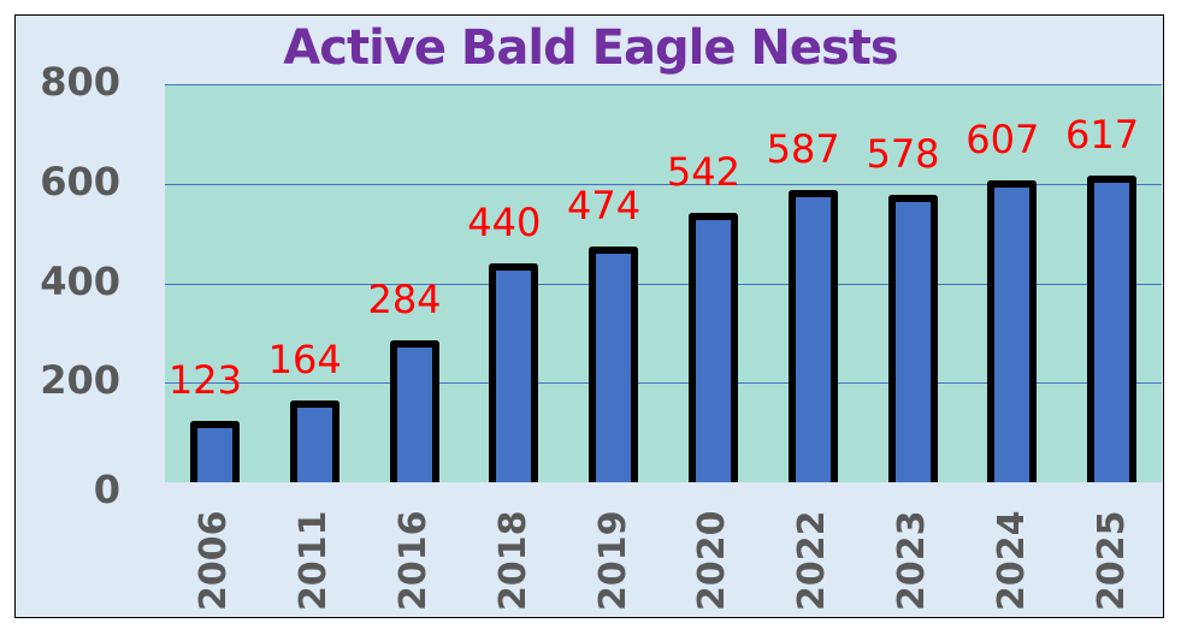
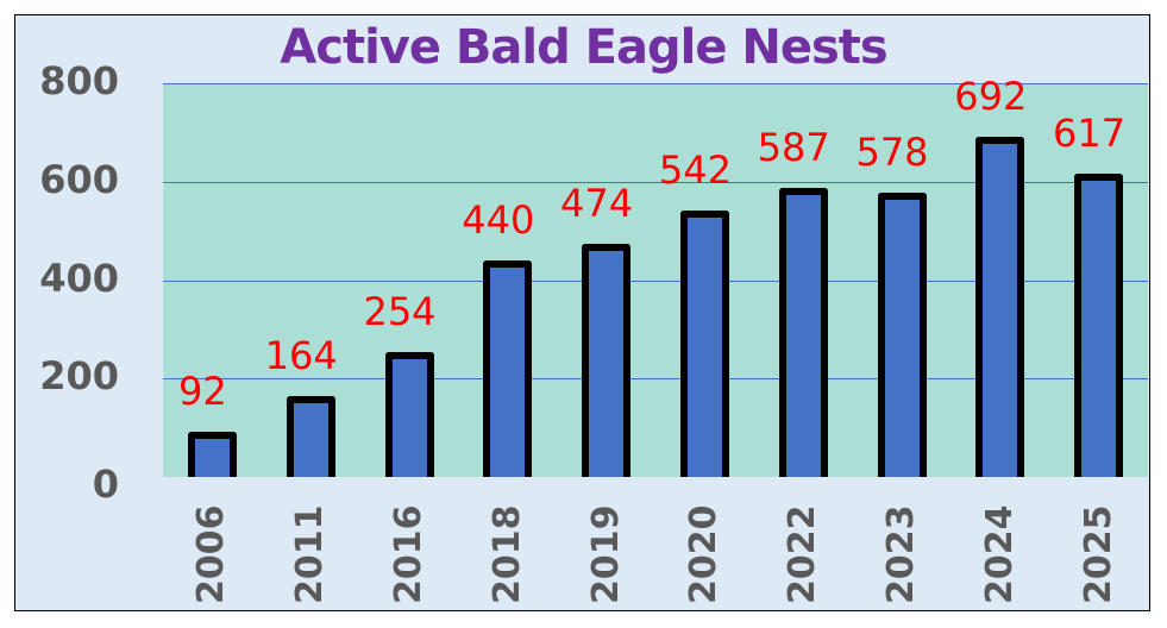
2006: 123 -> 92
2016: 284 -> 254
2024: 607 -> 692
